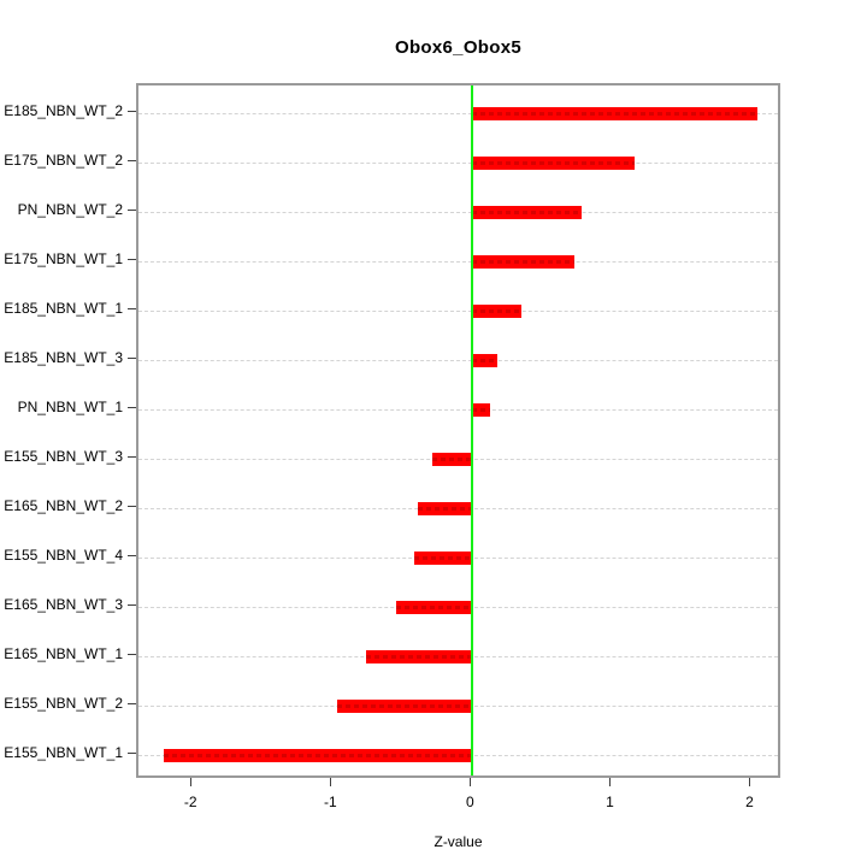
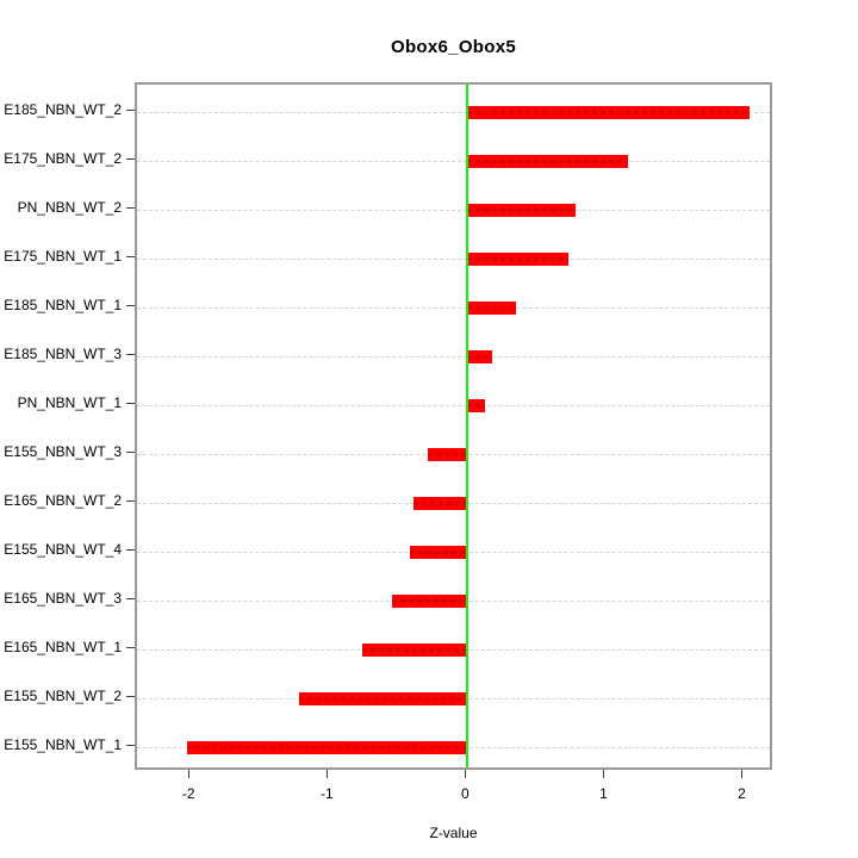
E155_NBN_WT_2: -0.97 -> -1.22
E155_NBN_WT_1: -2.21 -> -2.03
